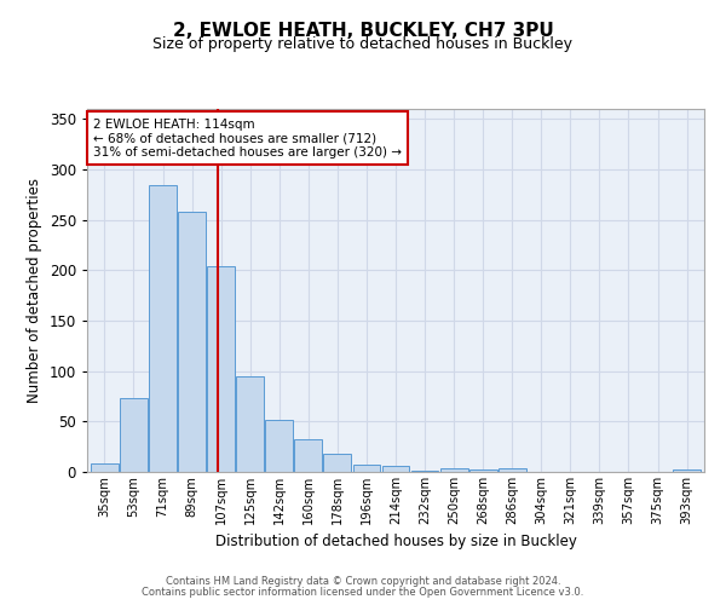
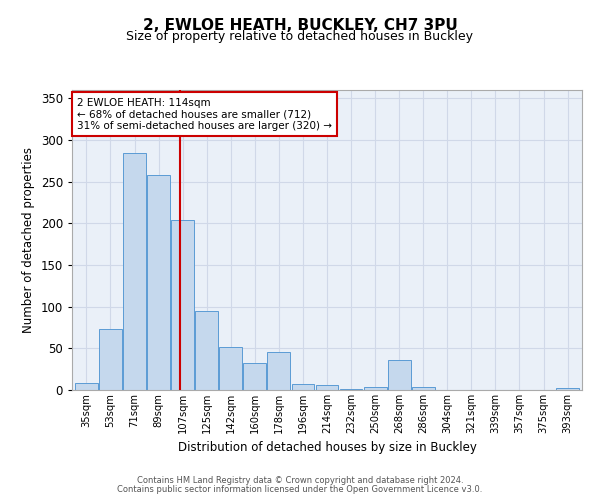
178sqm: 18 -> 46
268sqm: 3 -> 36
